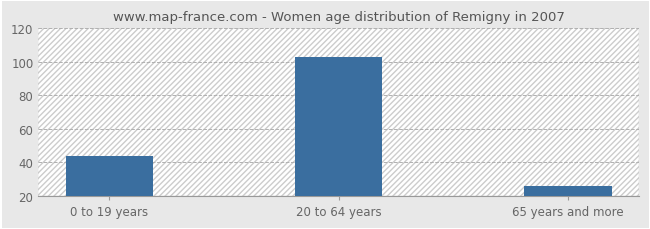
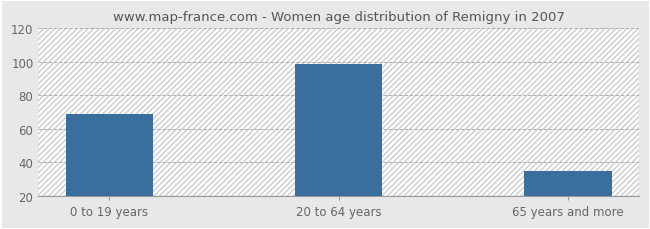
0 to 19 years: 44 -> 69
20 to 64 years: 103 -> 99
65 years and more: 26 -> 35
